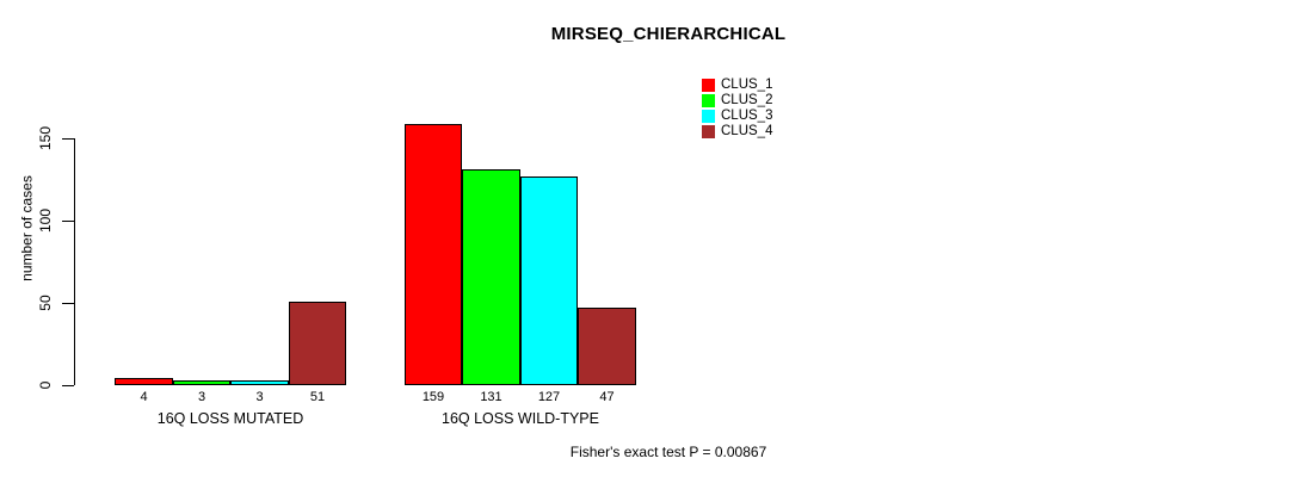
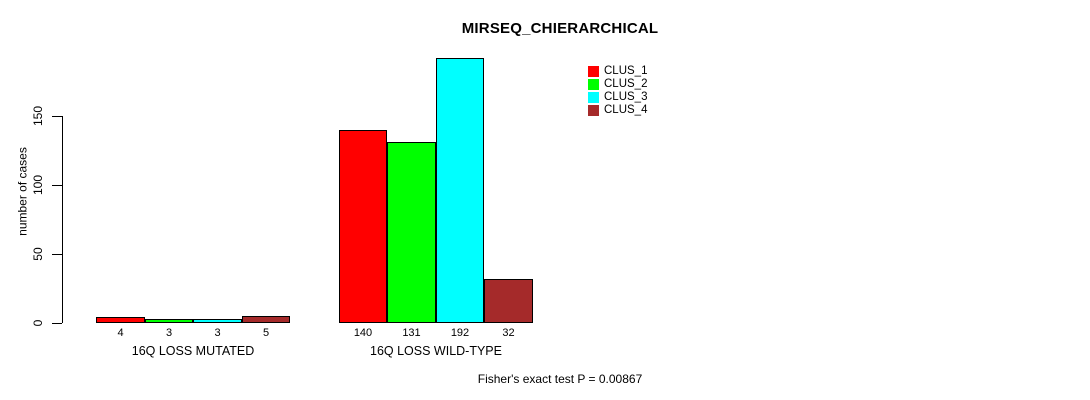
CLUS_4/16Q LOSS MUTATED: 51 -> 5
CLUS_1/16Q LOSS WILD-TYPE: 159 -> 140
CLUS_3/16Q LOSS WILD-TYPE: 127 -> 192
CLUS_4/16Q LOSS WILD-TYPE: 47 -> 32
